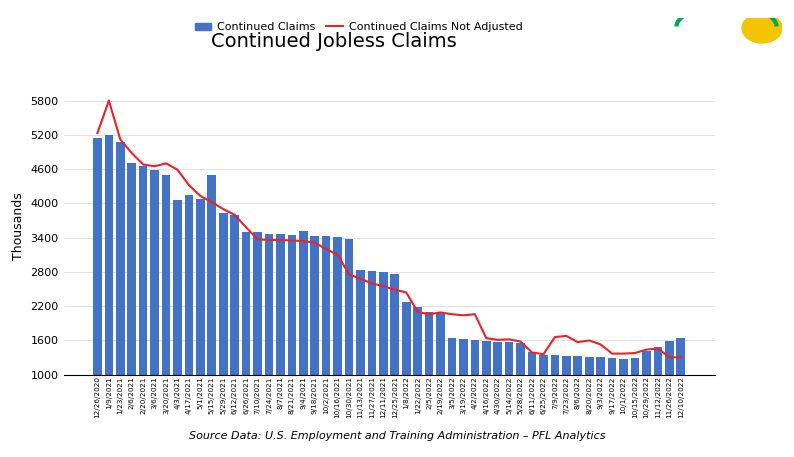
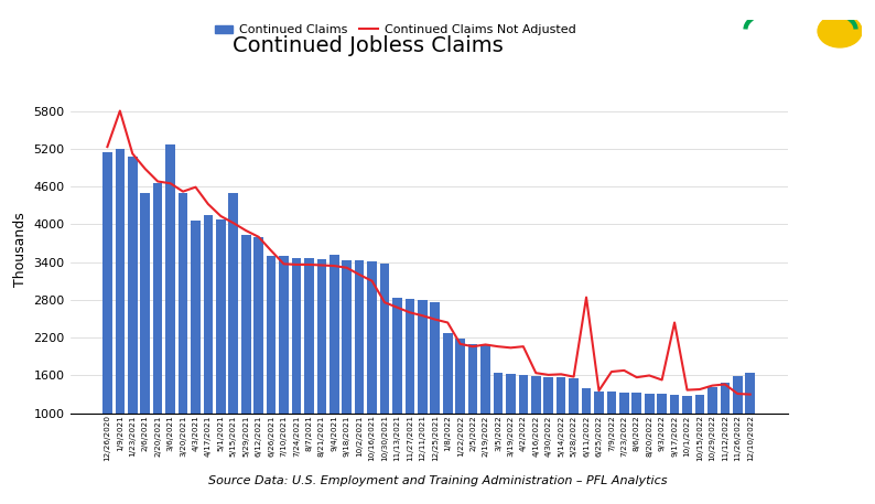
Continued Claims/2/6/2021: 4700 -> 4500
Continued Claims/3/6/2021: 4580 -> 5260
Continued Claims Not Adjusted/3/20/2021: 4700 -> 4520
Continued Claims Not Adjusted/6/11/2022: 1390 -> 2840
Continued Claims Not Adjusted/9/17/2022: 1370 -> 2440
